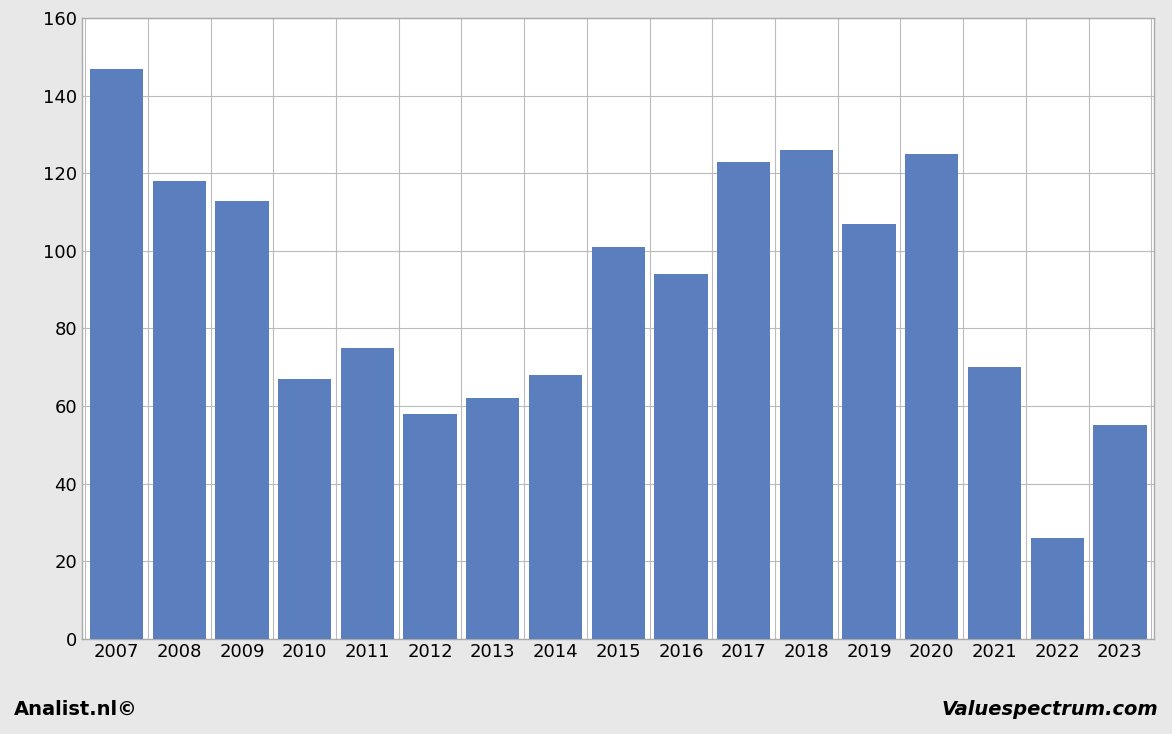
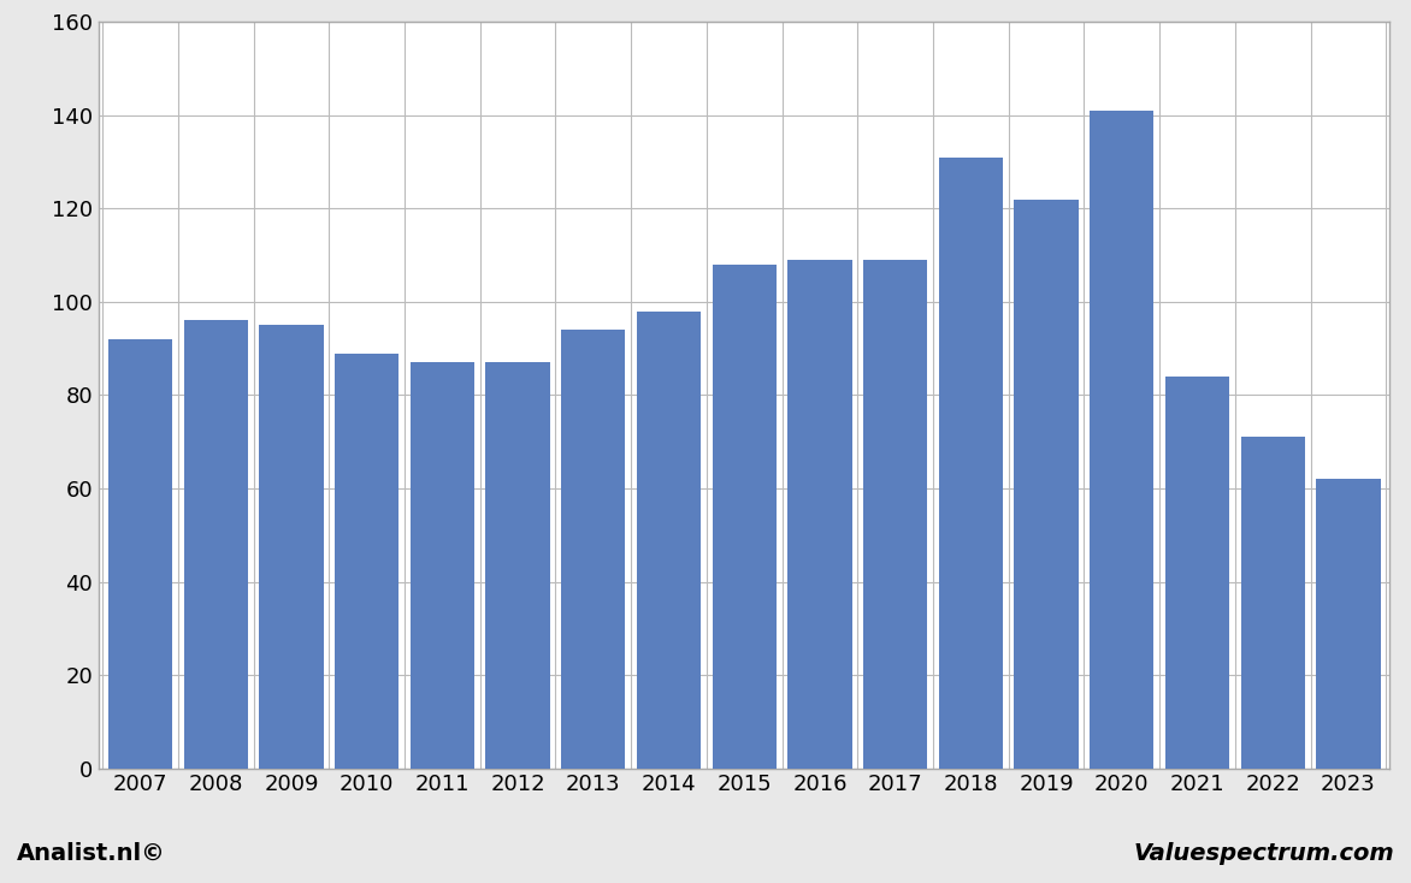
2007: 147 -> 92
2008: 118 -> 96
2009: 113 -> 95
2010: 67 -> 89
2011: 75 -> 87
2012: 58 -> 87
2013: 62 -> 94
2014: 68 -> 98
2015: 101 -> 108
2016: 94 -> 109
2017: 123 -> 109
2018: 126 -> 131
2019: 107 -> 122
2020: 125 -> 141
2021: 70 -> 84
2022: 26 -> 71
2023: 55 -> 62
